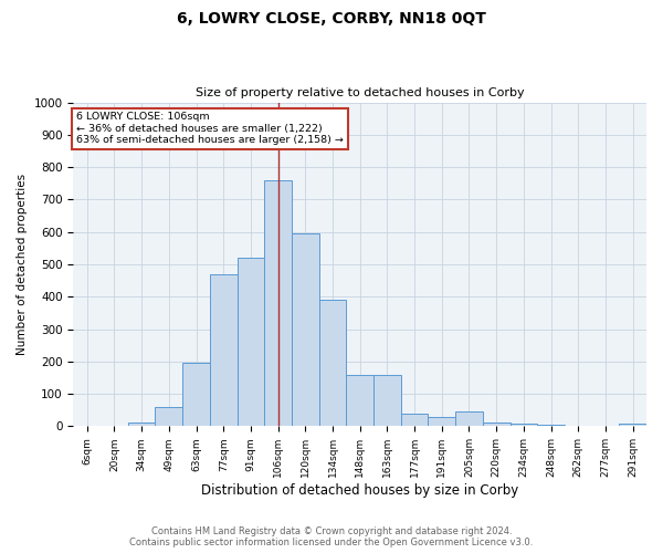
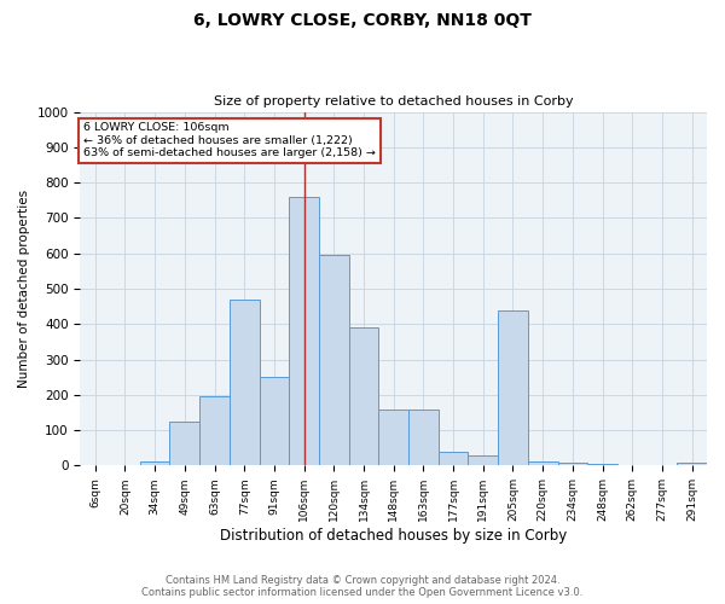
49sqm: 60 -> 125
91sqm: 520 -> 250
205sqm: 45 -> 440
